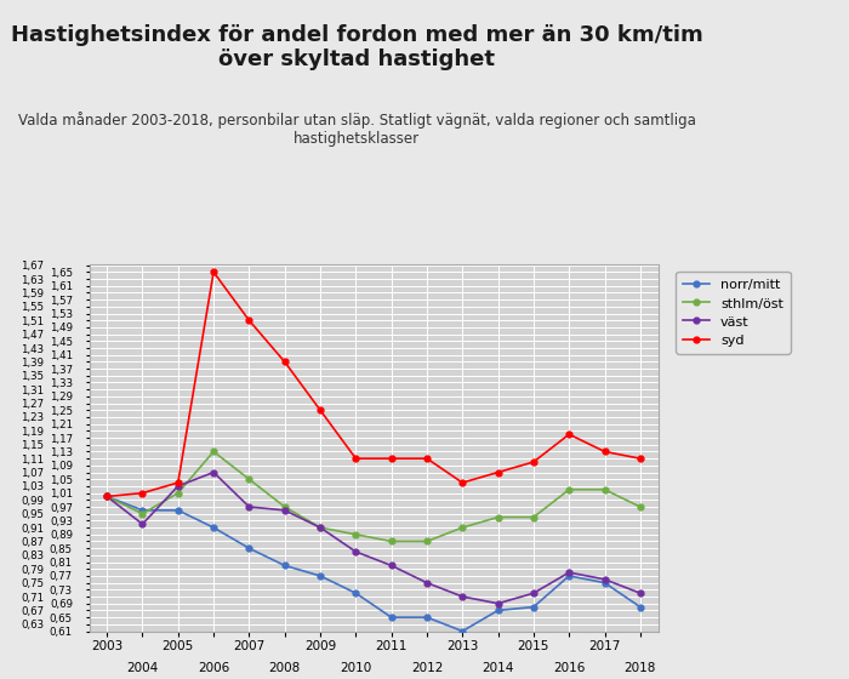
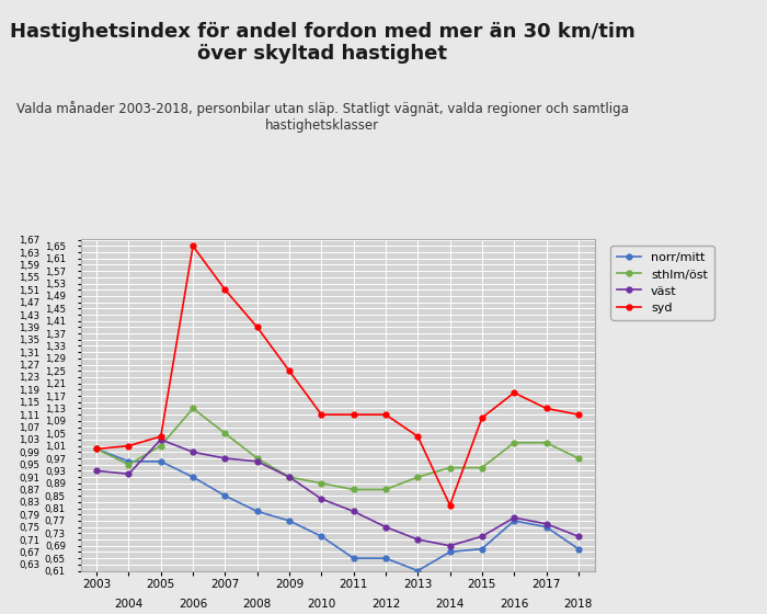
väst/2003: 1,00 -> 0,93
väst/2006: 1,07 -> 0,99
syd/2014: 1,07 -> 0,82
